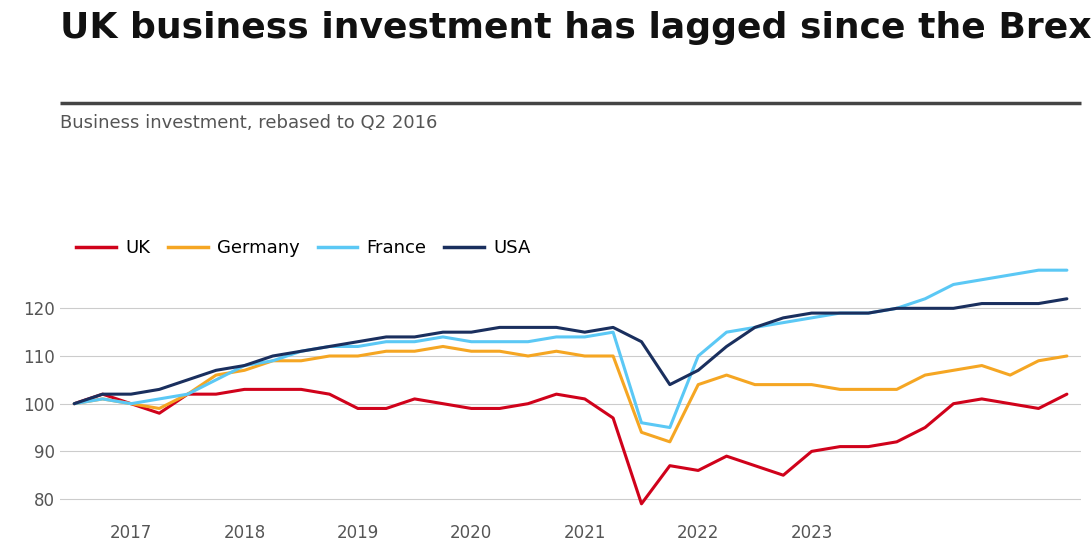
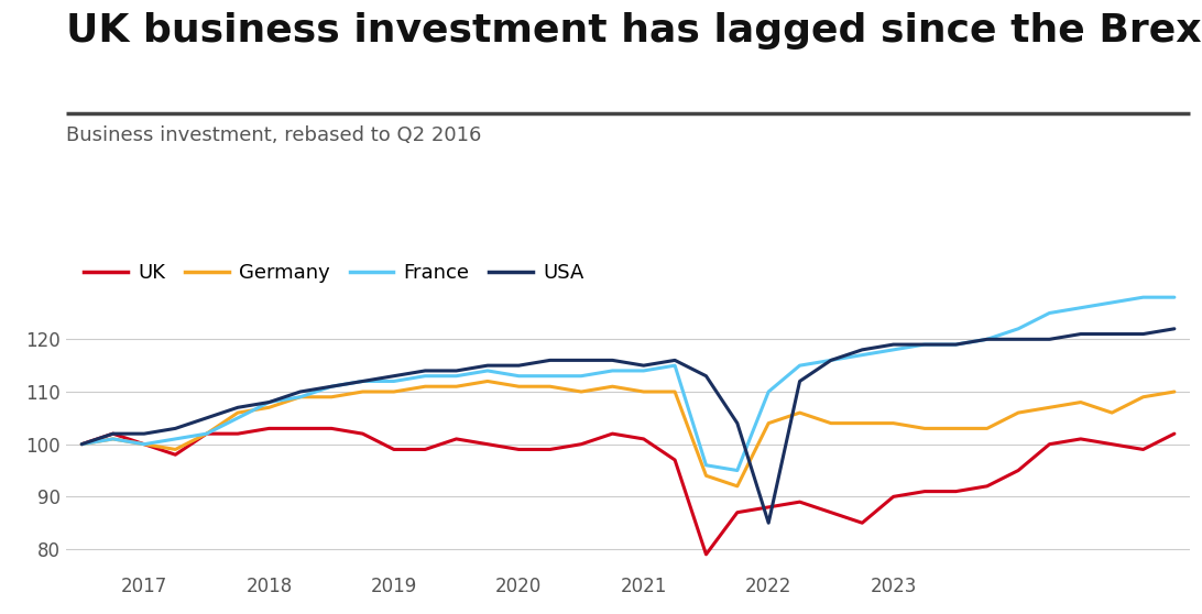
UK/2022: 86 -> 88
USA/2022: 107 -> 85
